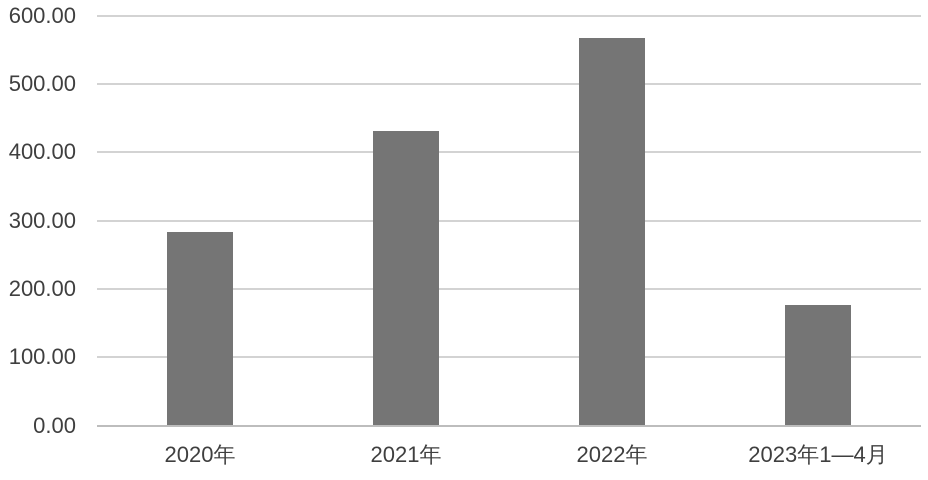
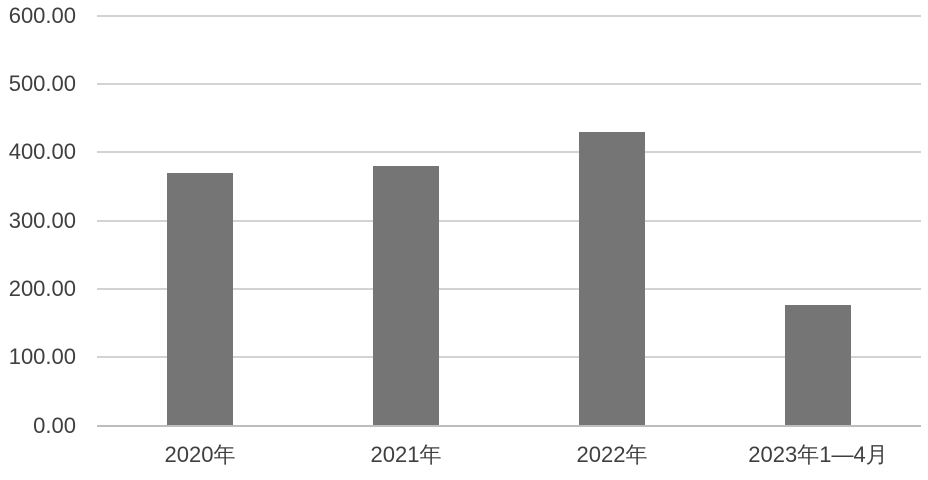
2020年: 280 -> 370
2021年: 430 -> 380
2022年: 570 -> 430
